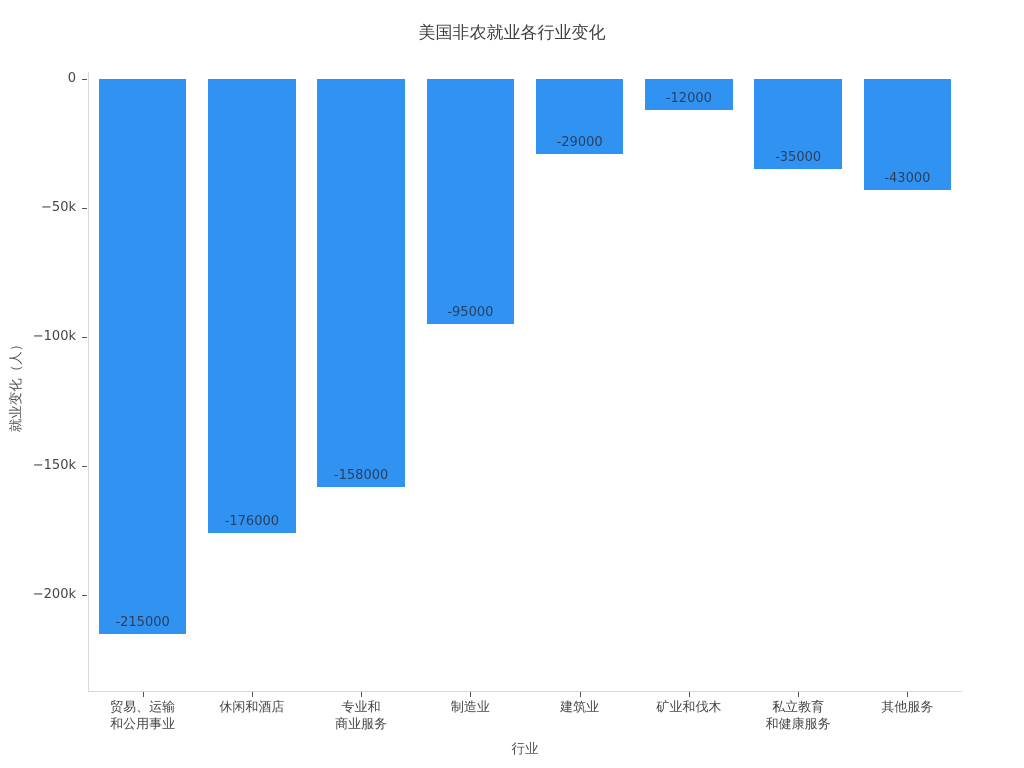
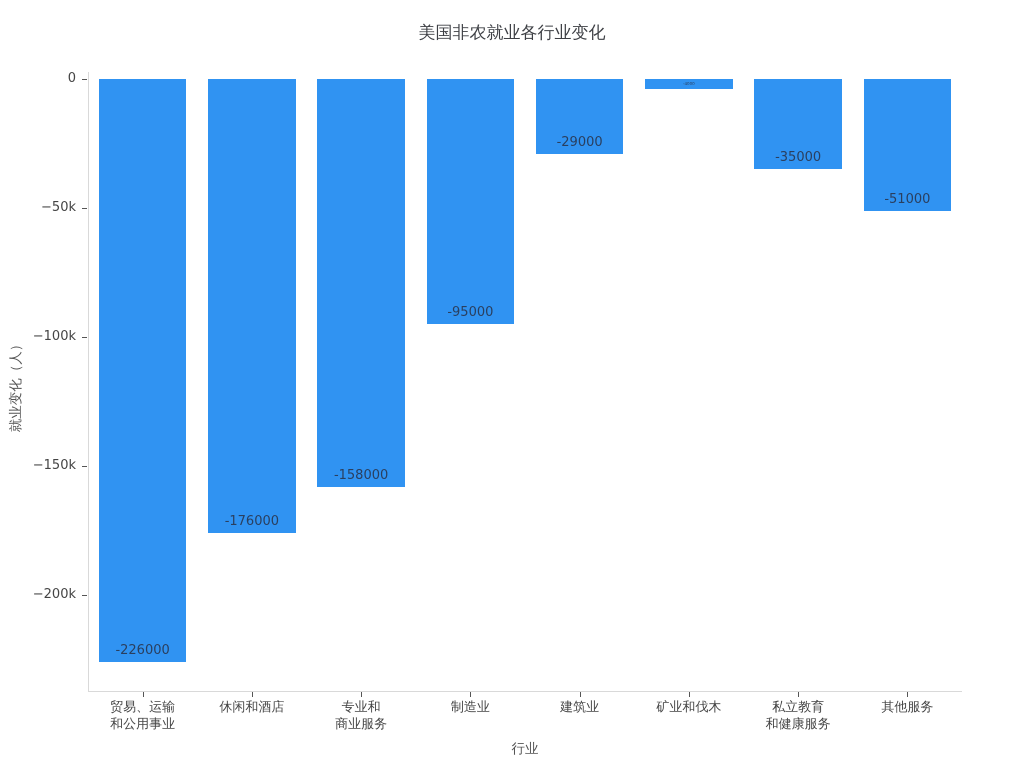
贸易、运输 和公用事业: -215000 -> -226000
矿业和伐木: -12000 -> -4000
其他服务: -43000 -> -51000
